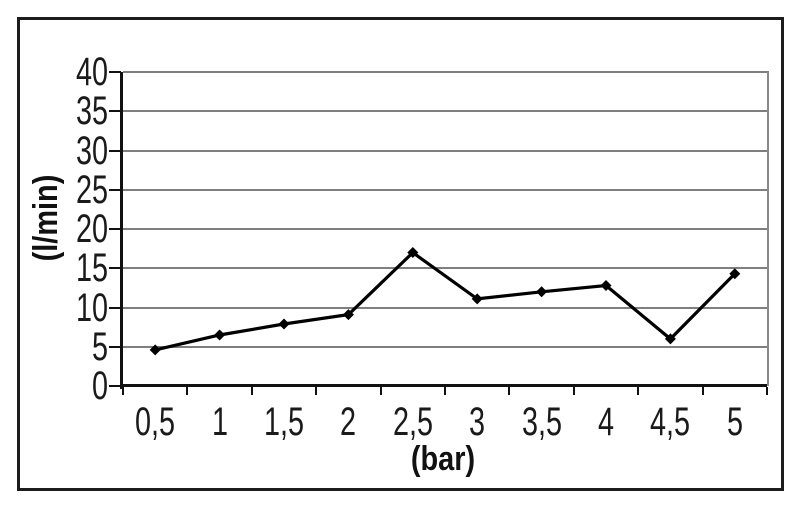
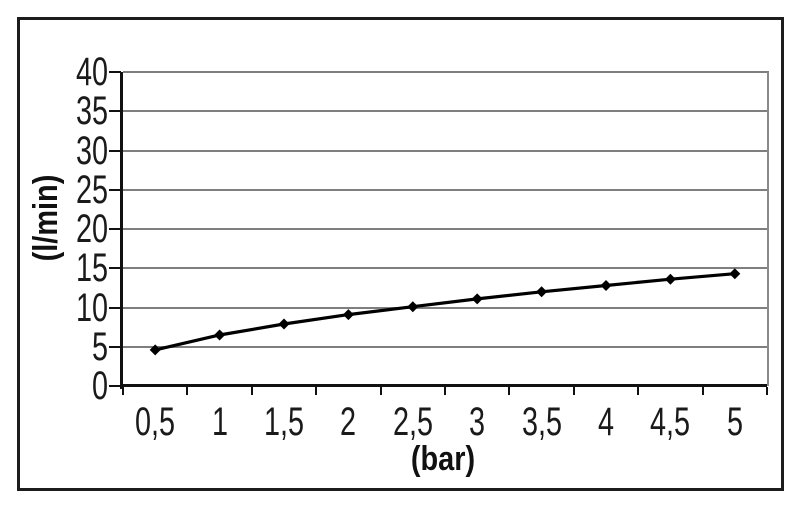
2,5: 17 -> 10
4,5: 6 -> 14
